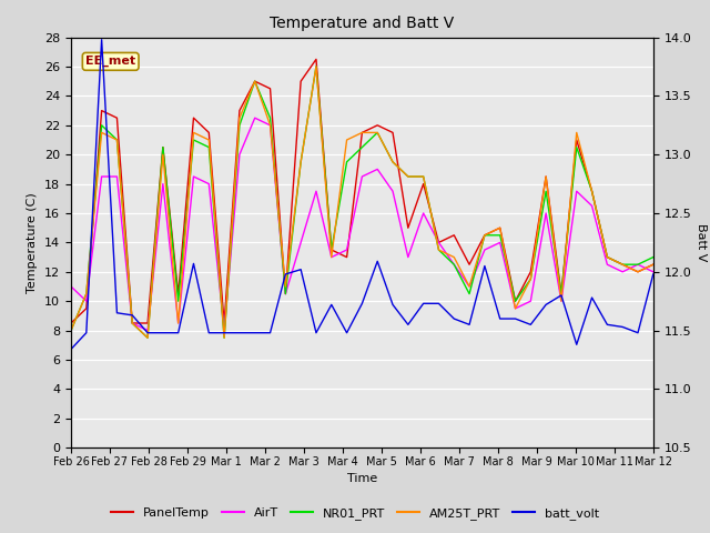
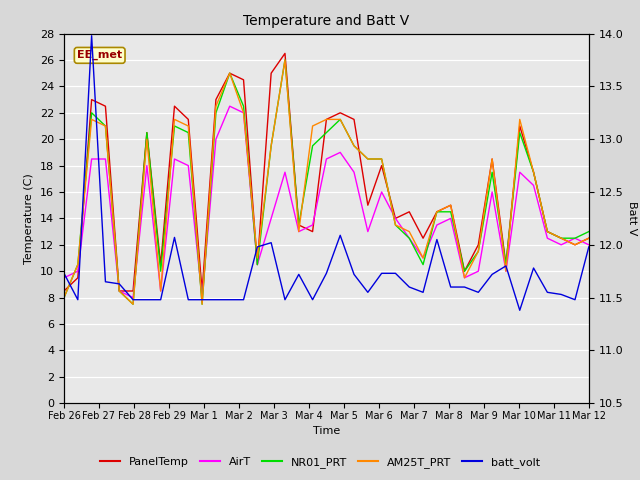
AirT/Feb 26: 11.0 -> 9.5
batt_volt/Feb 26: 11.34 -> 11.73
